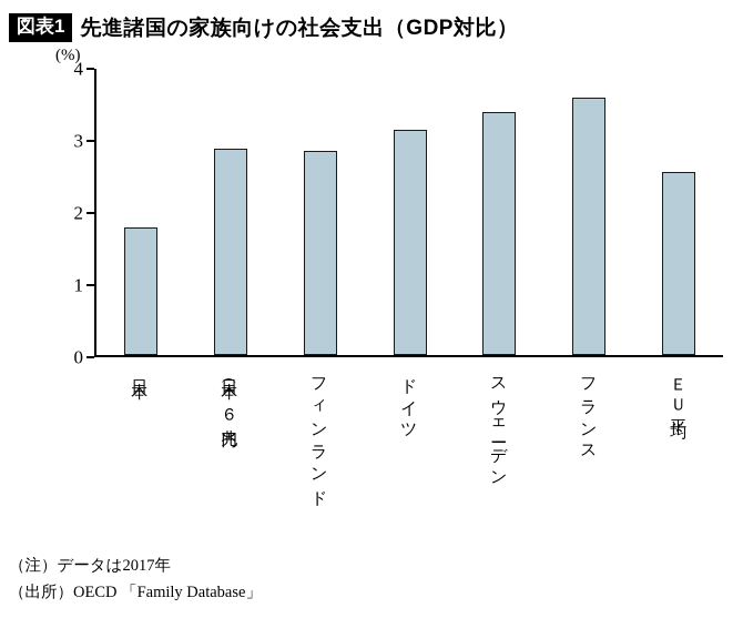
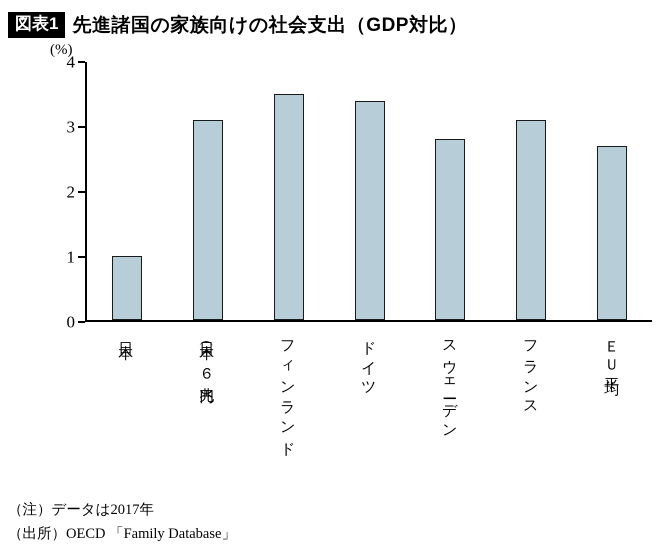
日本: 1.8 -> 1.0
日本（＋６兆円）: 2.9 -> 3.1
フィンランド: 2.9 -> 3.5
ドイツ: 3.1 -> 3.4
スウェーデン: 3.4 -> 2.8
フランス: 3.6 -> 3.1
ＥＵ平均: 2.6 -> 2.7
